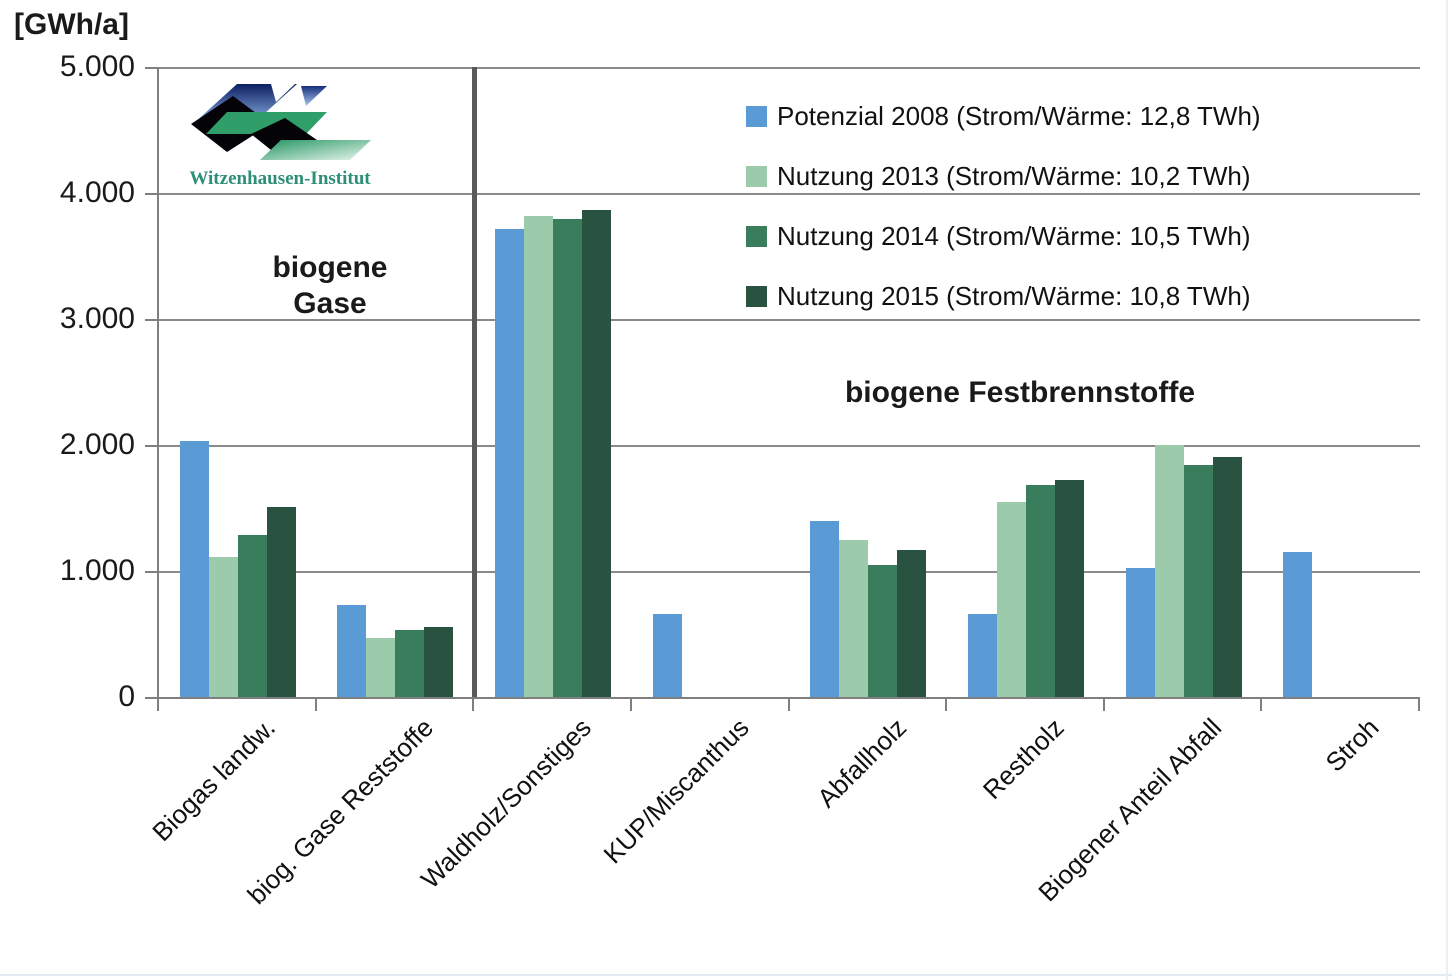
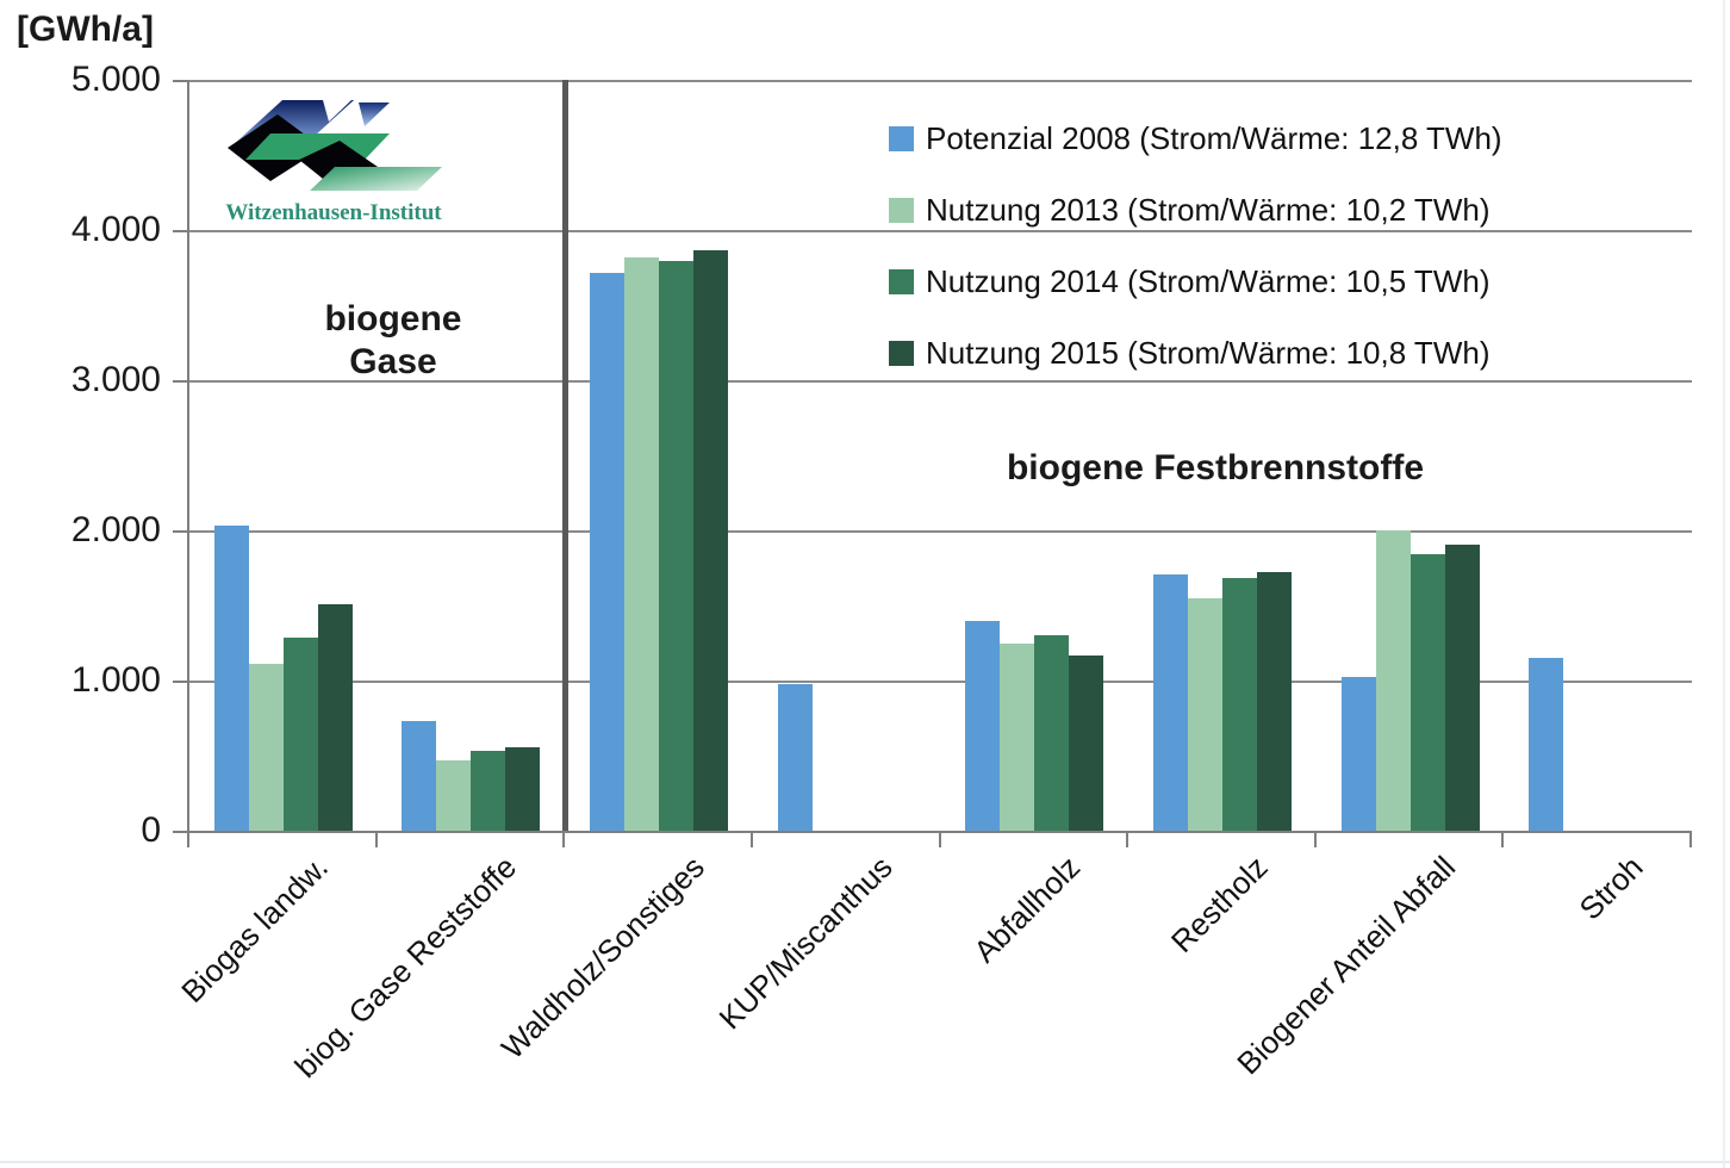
Potenzial 2008 (Strom/Wärme: 12,8 TWh)/KUP/Miscanthus: 660 -> 980
Nutzung 2014 (Strom/Wärme: 10,5 TWh)/Abfallholz: 1050 -> 1300
Potenzial 2008 (Strom/Wärme: 12,8 TWh)/Restholz: 660 -> 1700
